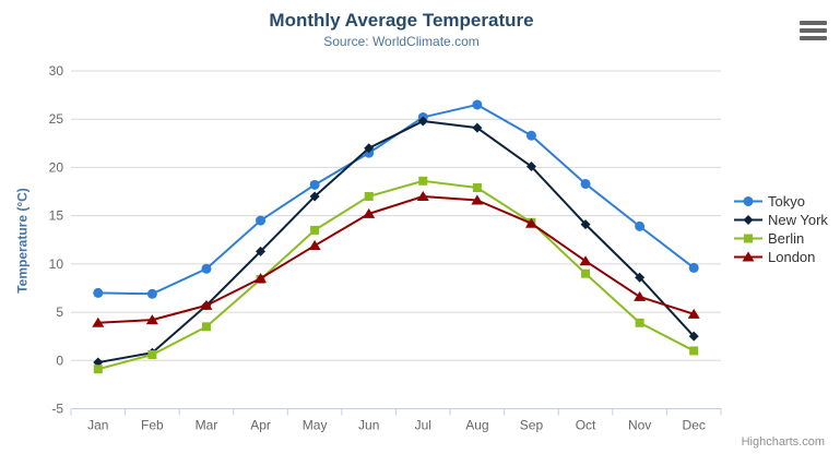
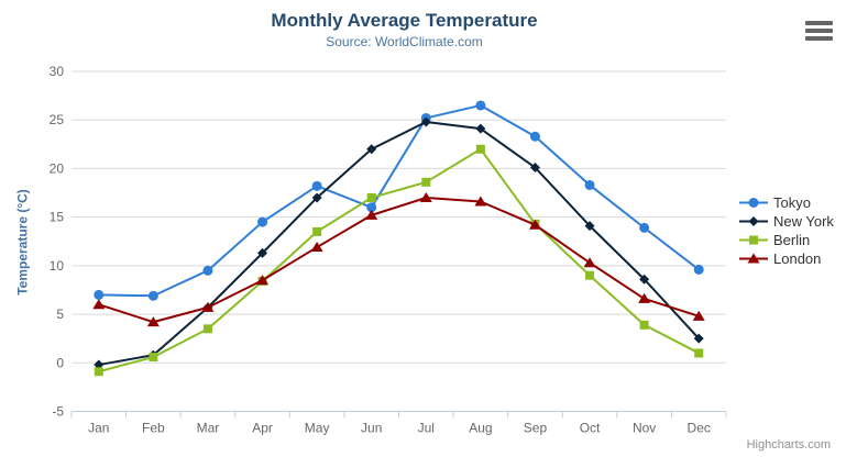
London/Jan: 4 -> 6
Tokyo/Jun: 22 -> 16
Berlin/Aug: 18 -> 22
